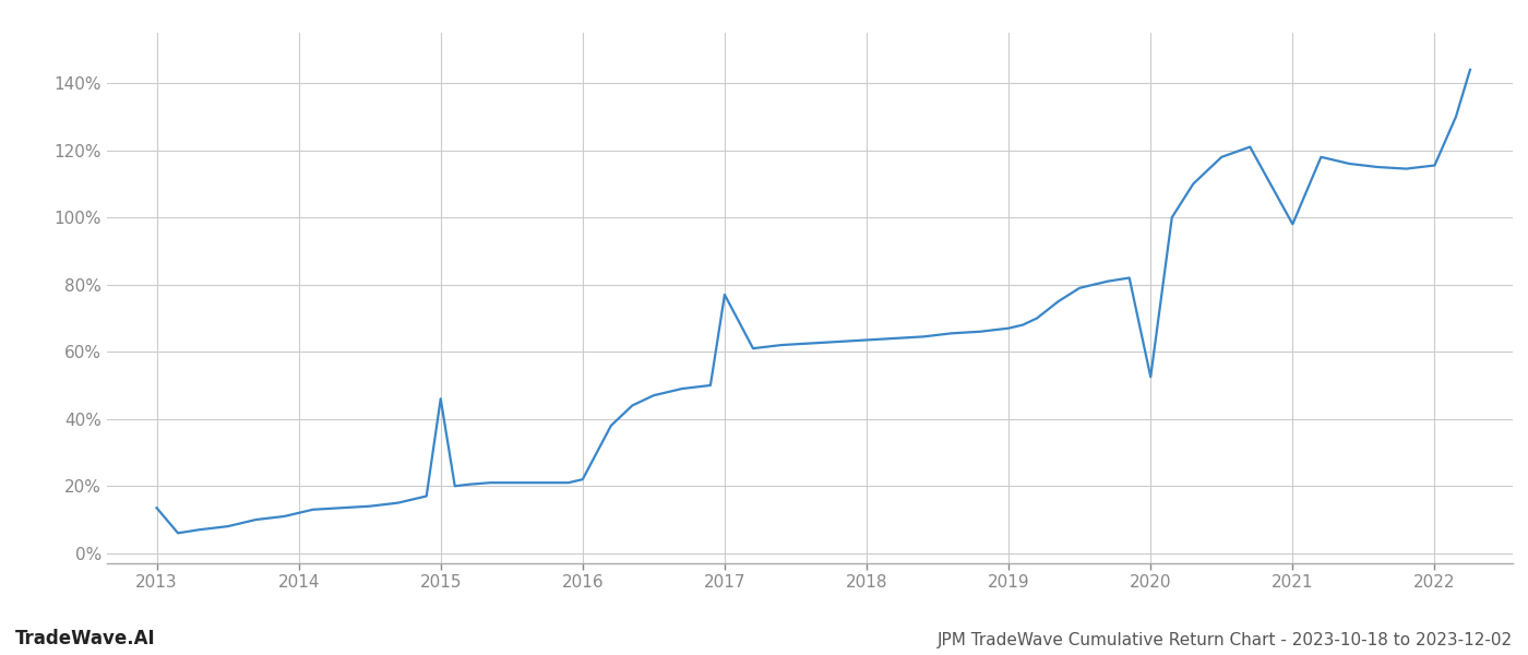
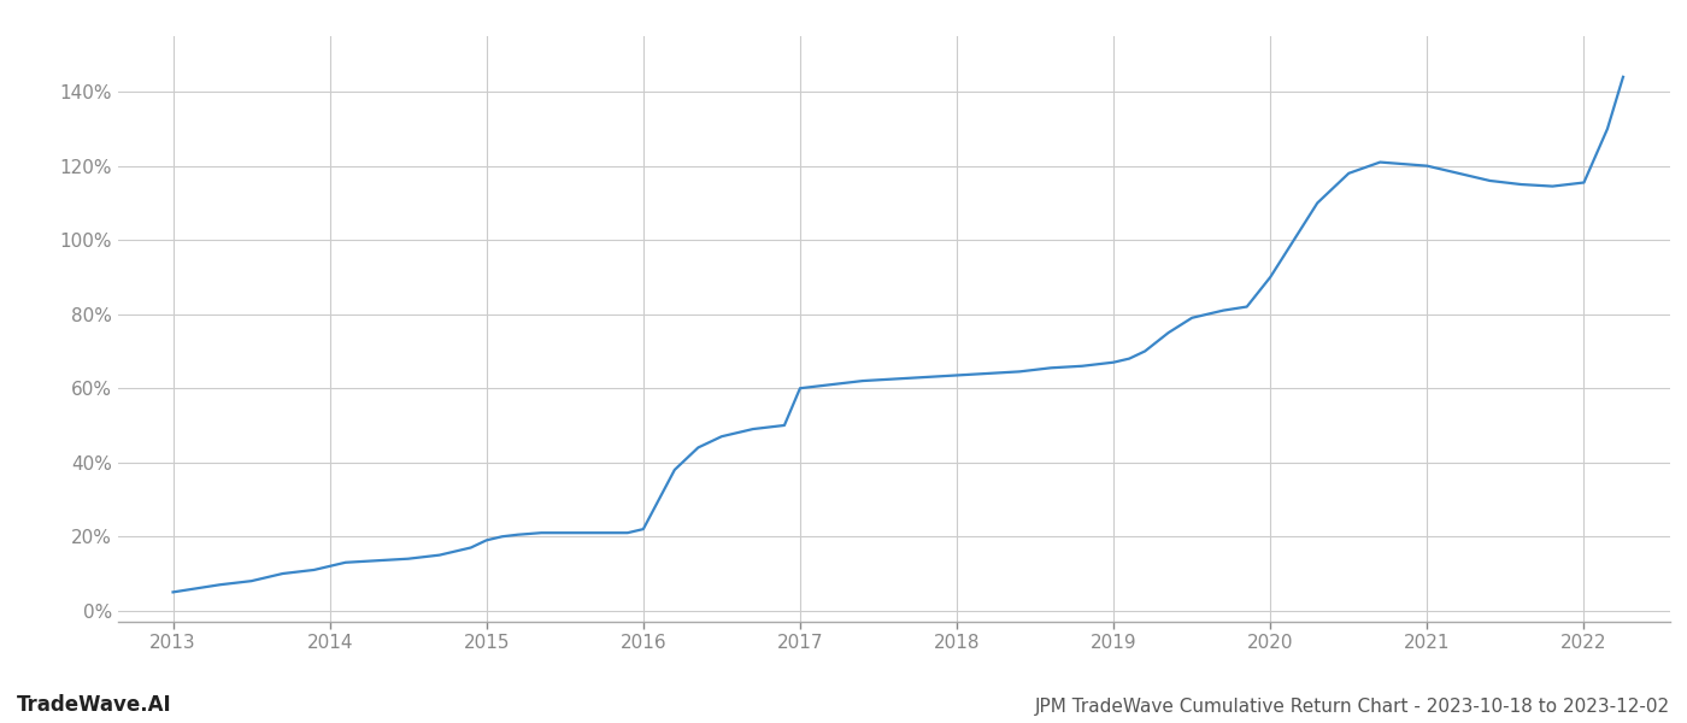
2013: 13.5% -> 5.0%
2015: 46.0% -> 19.0%
2017: 77.0% -> 60.0%
2020: 52.5% -> 90.0%
2021: 98.0% -> 120.0%
